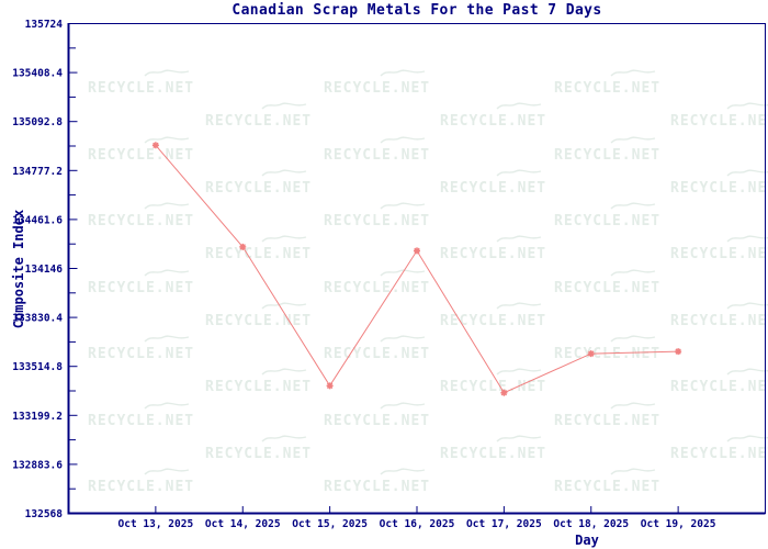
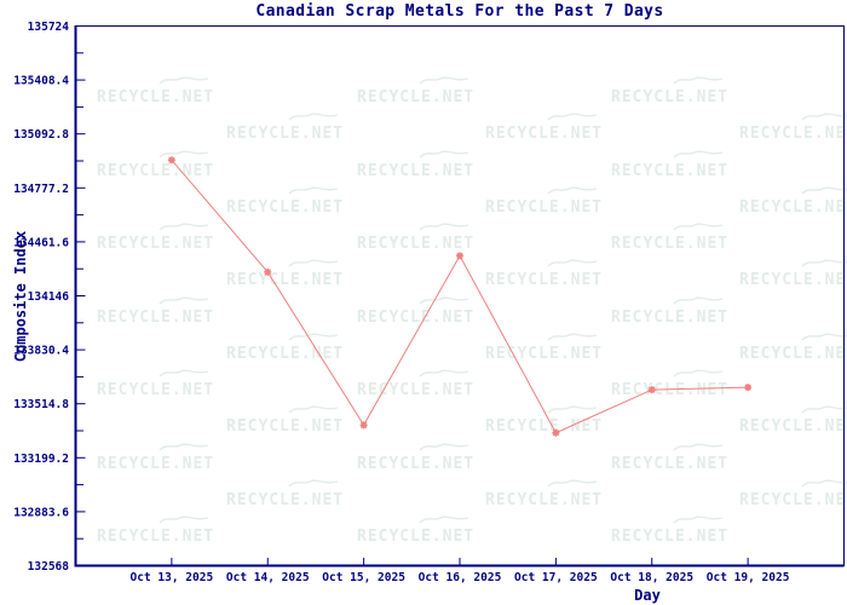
Oct 16, 2025: 134260 -> 134380
